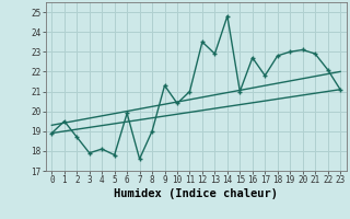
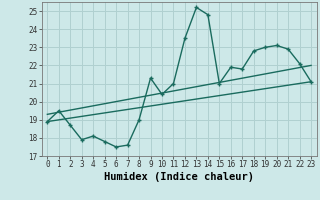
6: 19.9 -> 17.5
13: 22.9 -> 25.2
16: 22.7 -> 21.9
